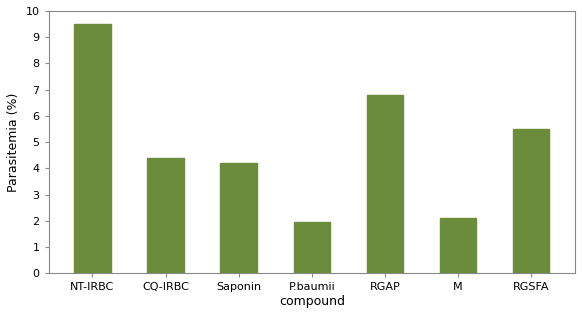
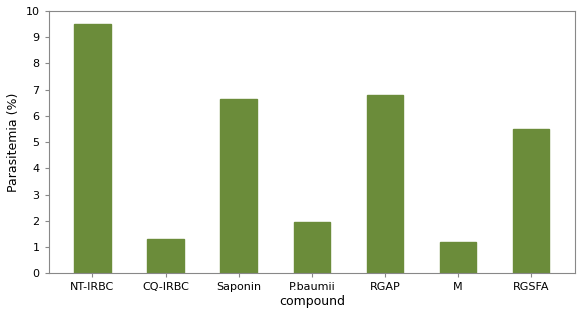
CQ-IRBC: 4.40 -> 1.30
Saponin: 4.20 -> 6.65
M: 2.10 -> 1.20
